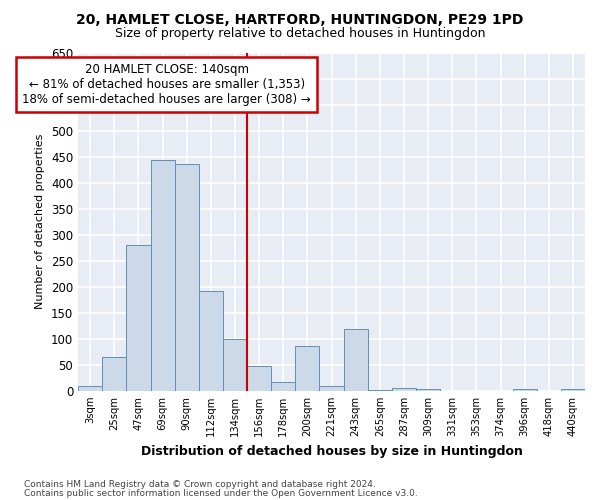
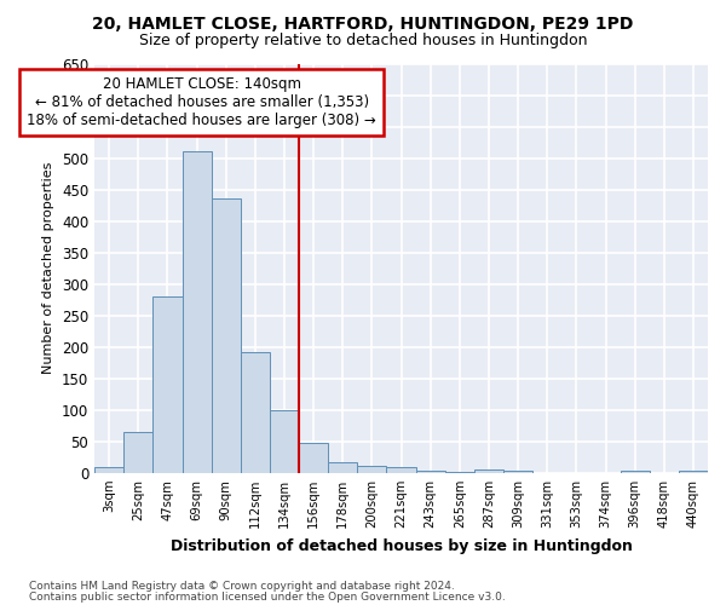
69sqm: 444 -> 510
200sqm: 86 -> 11
243sqm: 118 -> 4
